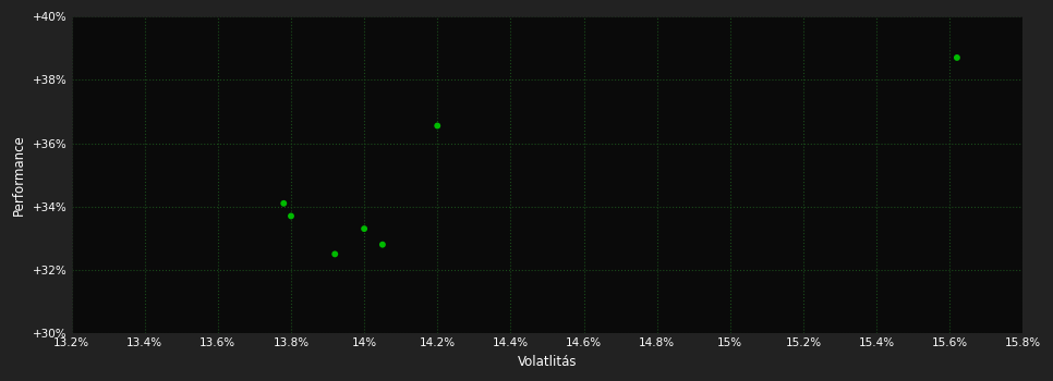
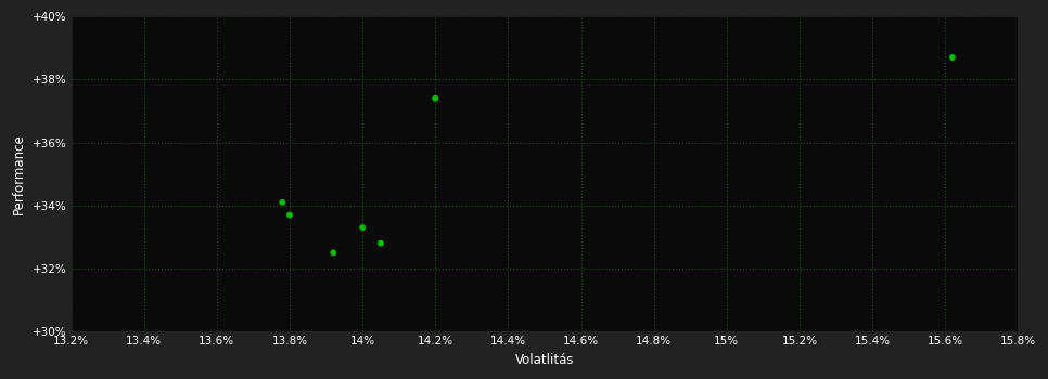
14.2%: 36.55% -> 37.40%
